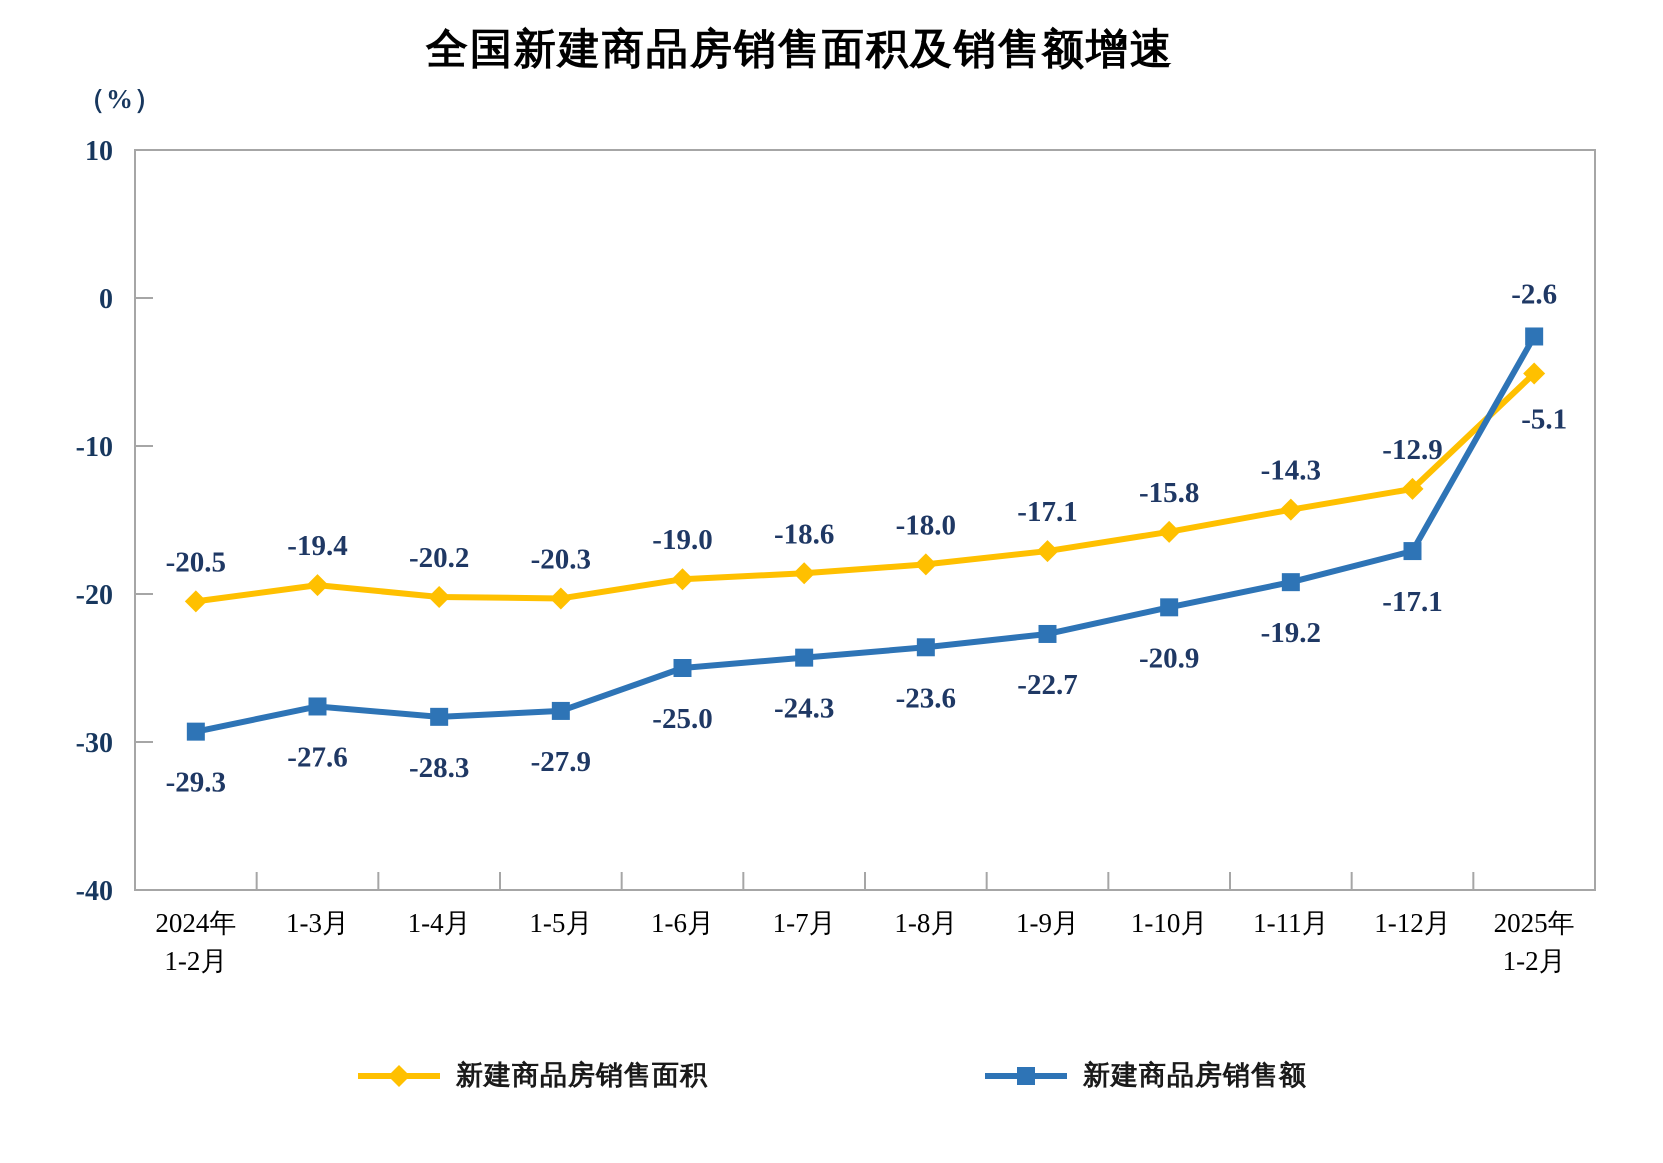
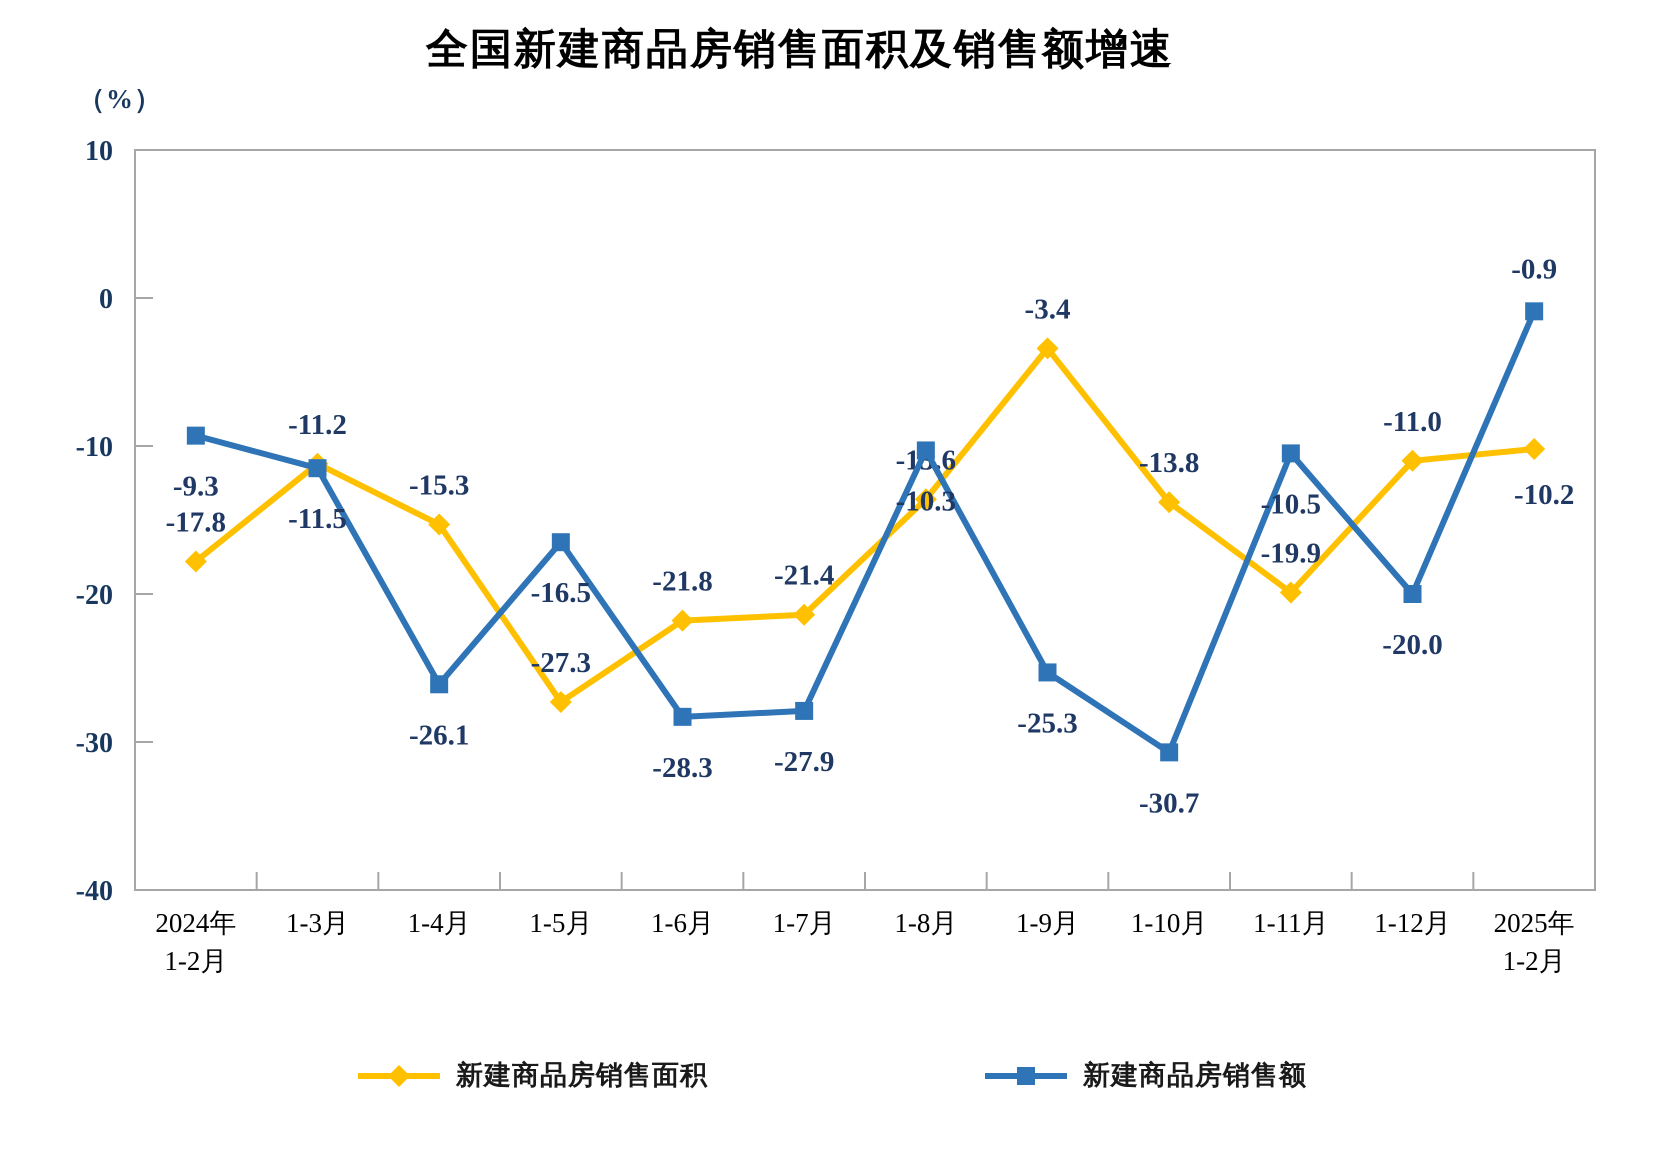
新建商品房销售面积/2024年 1-2月: -20.5 -> -17.8
新建商品房销售额/2024年 1-2月: -29.3 -> -9.3
新建商品房销售面积/1-3月: -19.4 -> -11.2
新建商品房销售额/1-3月: -27.6 -> -11.5
新建商品房销售面积/1-4月: -20.2 -> -15.3
新建商品房销售额/1-4月: -28.3 -> -26.1
新建商品房销售面积/1-5月: -20.3 -> -27.3
新建商品房销售额/1-5月: -27.9 -> -16.5
新建商品房销售面积/1-6月: -19.0 -> -21.8
新建商品房销售额/1-6月: -25.0 -> -28.3
新建商品房销售面积/1-7月: -18.6 -> -21.4
新建商品房销售额/1-7月: -24.3 -> -27.9
新建商品房销售面积/1-8月: -18.0 -> -13.6
新建商品房销售额/1-8月: -23.6 -> -10.3
新建商品房销售面积/1-9月: -17.1 -> -3.4
新建商品房销售额/1-9月: -22.7 -> -25.3
新建商品房销售面积/1-10月: -15.8 -> -13.8
新建商品房销售额/1-10月: -20.9 -> -30.7
新建商品房销售面积/1-11月: -14.3 -> -19.9
新建商品房销售额/1-11月: -19.2 -> -10.5
新建商品房销售面积/1-12月: -12.9 -> -11.0
新建商品房销售额/1-12月: -17.1 -> -20.0
新建商品房销售面积/2025年 1-2月: -5.1 -> -10.2
新建商品房销售额/2025年 1-2月: -2.6 -> -0.9
